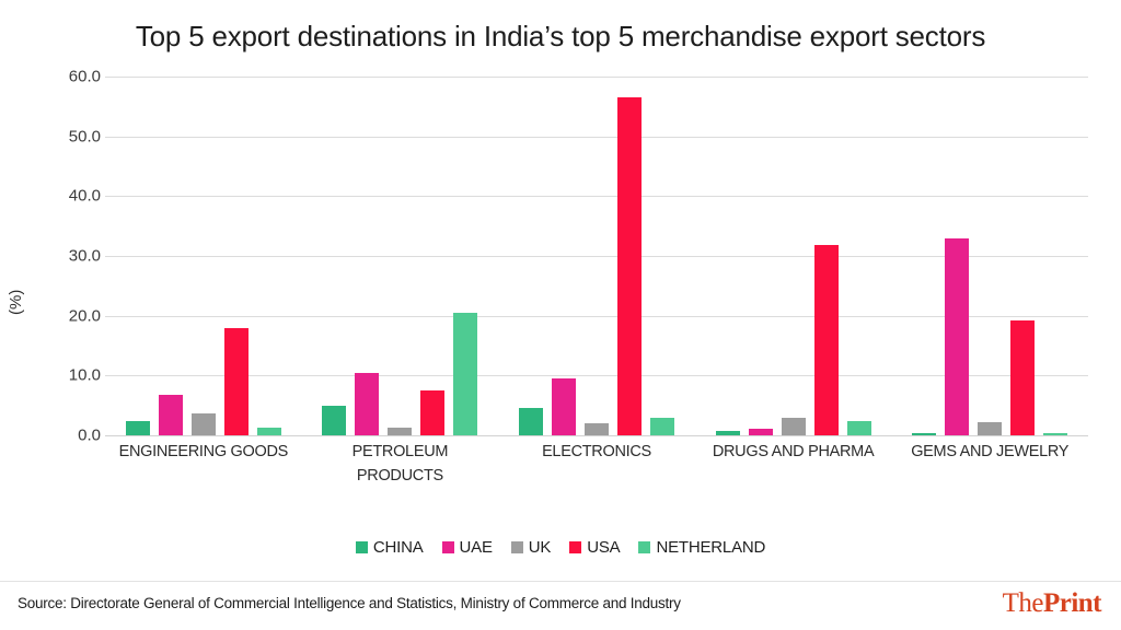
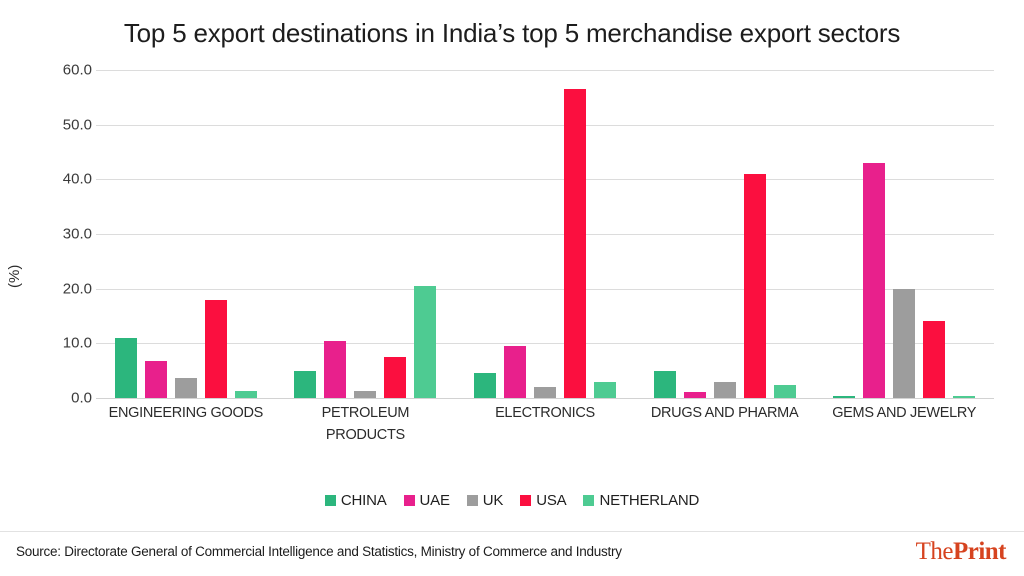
CHINA/ENGINEERING GOODS: 2 -> 11
CHINA/DRUGS AND PHARMA: 1 -> 5
USA/DRUGS AND PHARMA: 32 -> 41
UAE/GEMS AND JEWELRY: 33 -> 43
UK/GEMS AND JEWELRY: 2 -> 20
USA/GEMS AND JEWELRY: 19 -> 14
